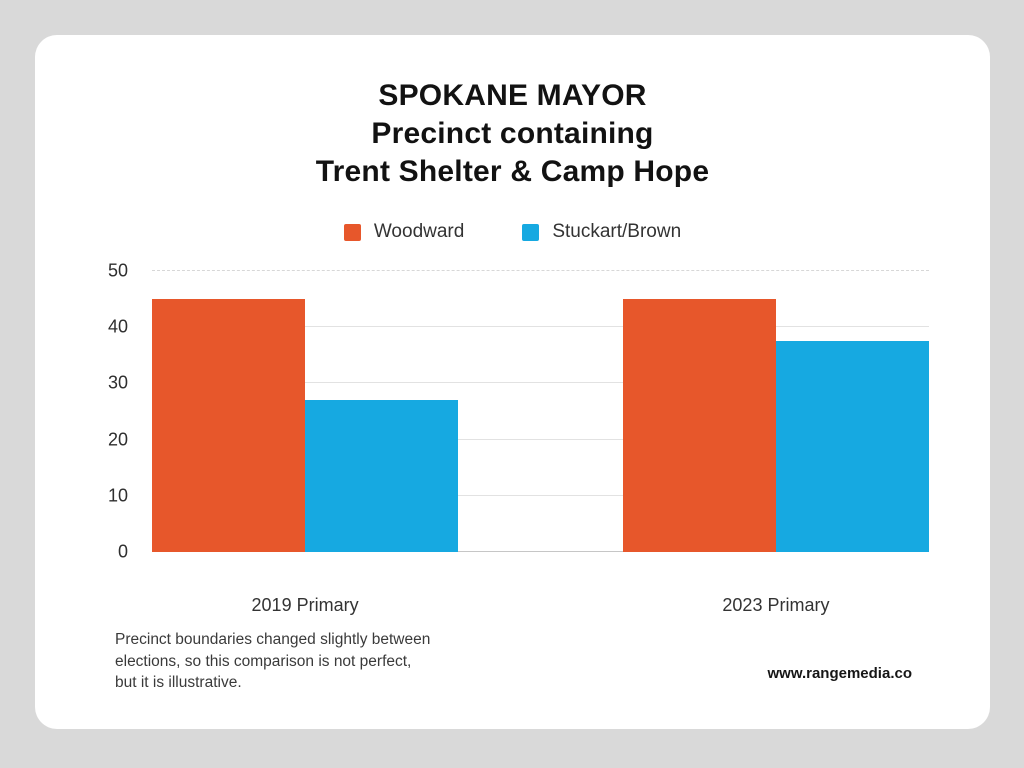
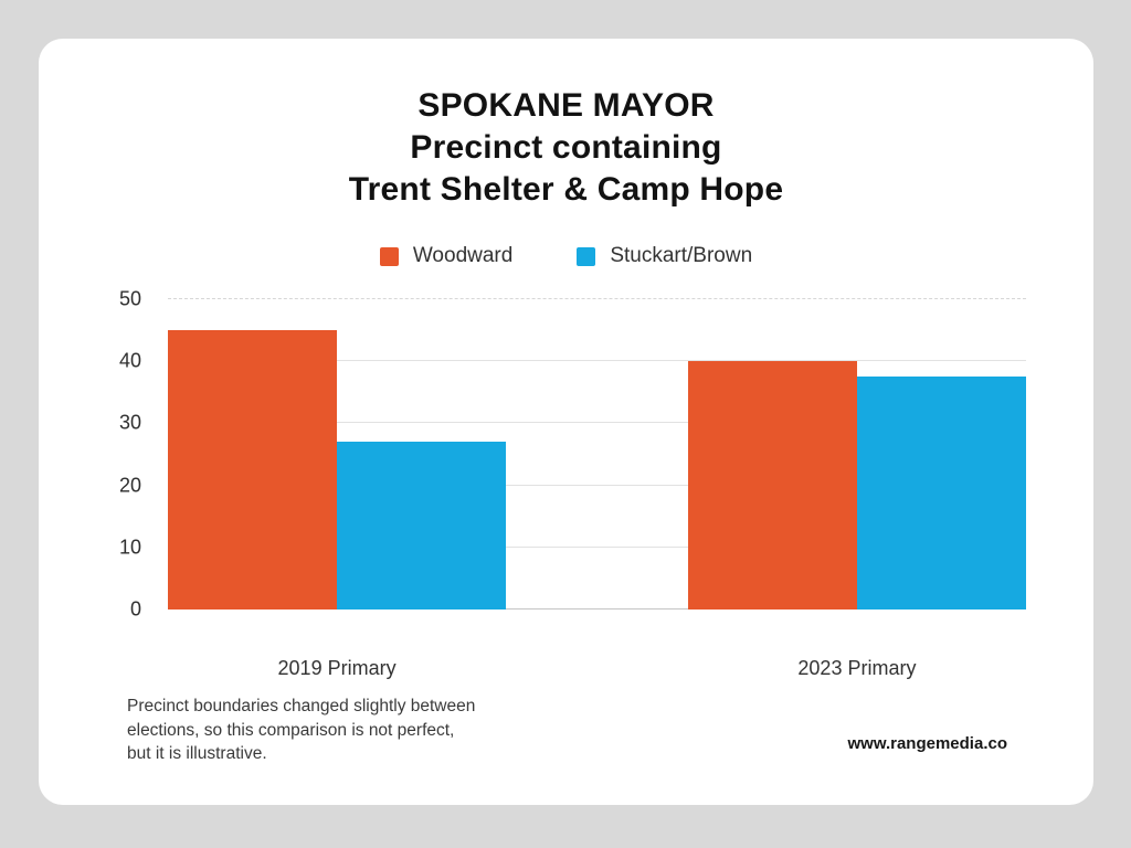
Woodward/2023 Primary: 45 -> 40
